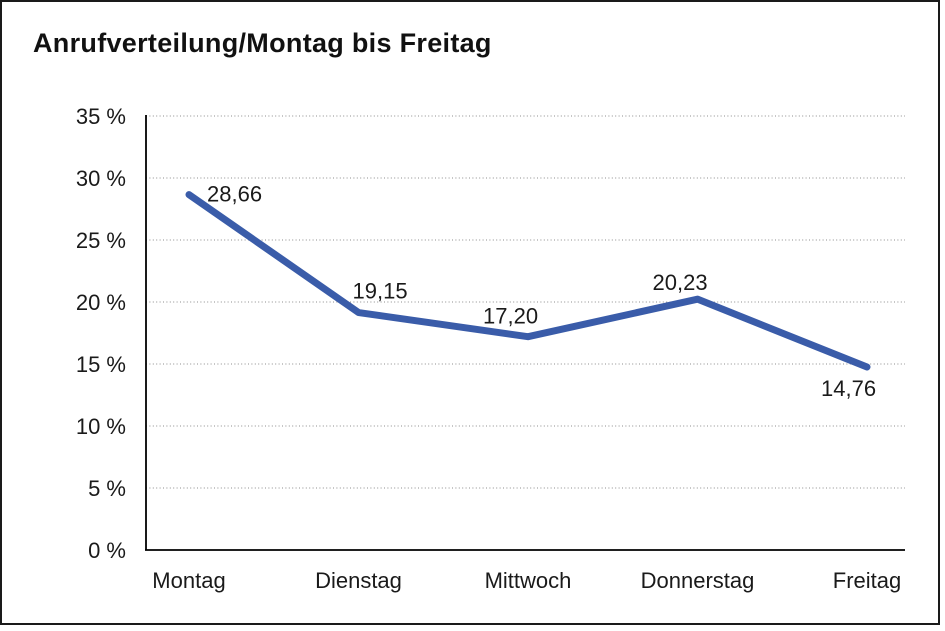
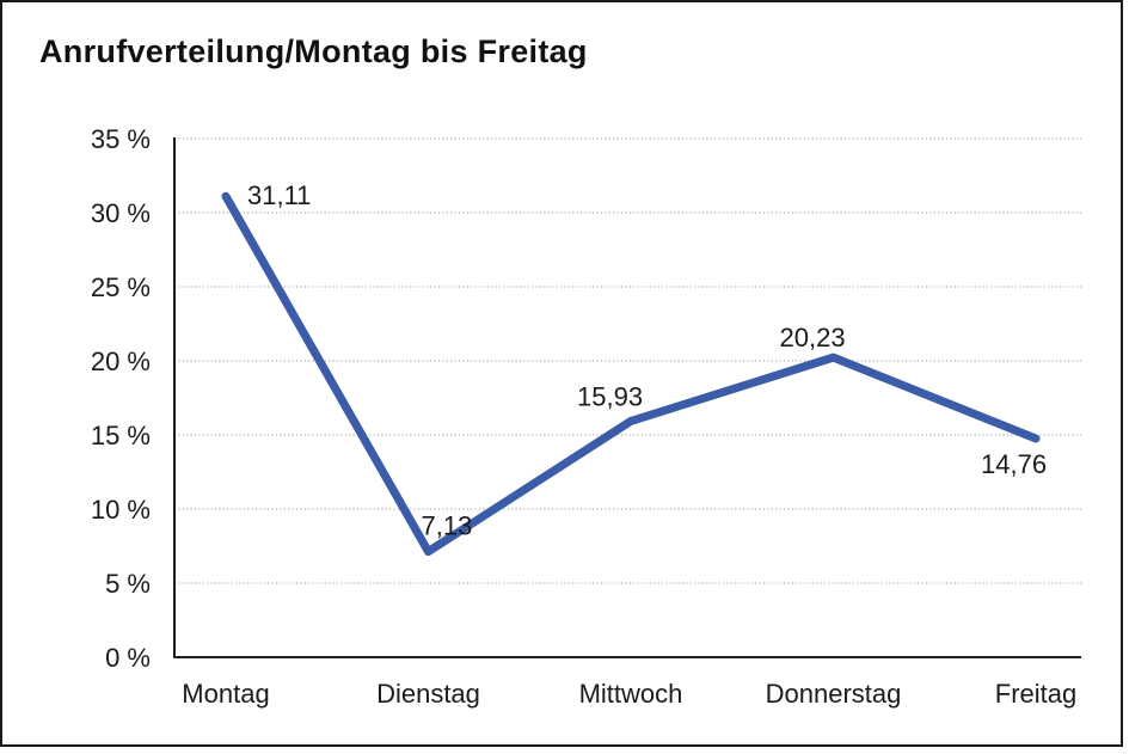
Montag: 28,66 -> 31,11
Dienstag: 19,15 -> 7,13
Mittwoch: 17,20 -> 15,93
